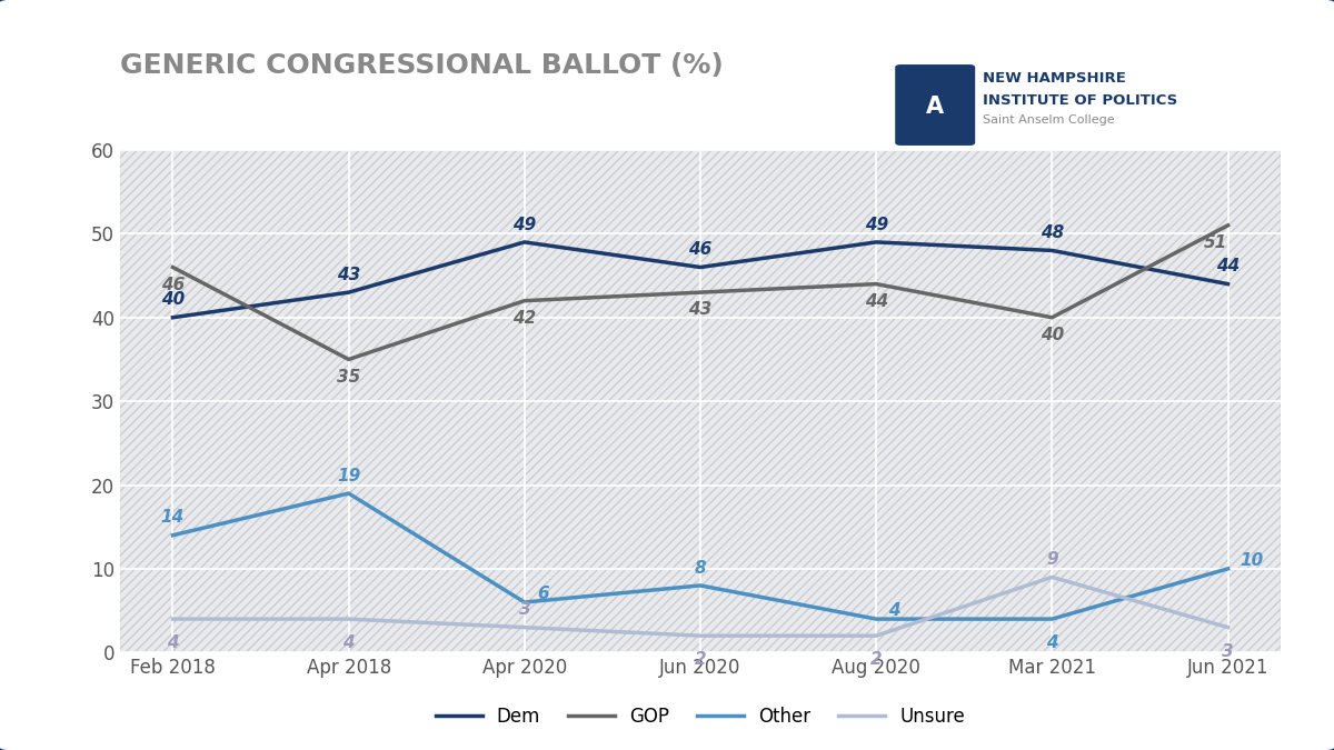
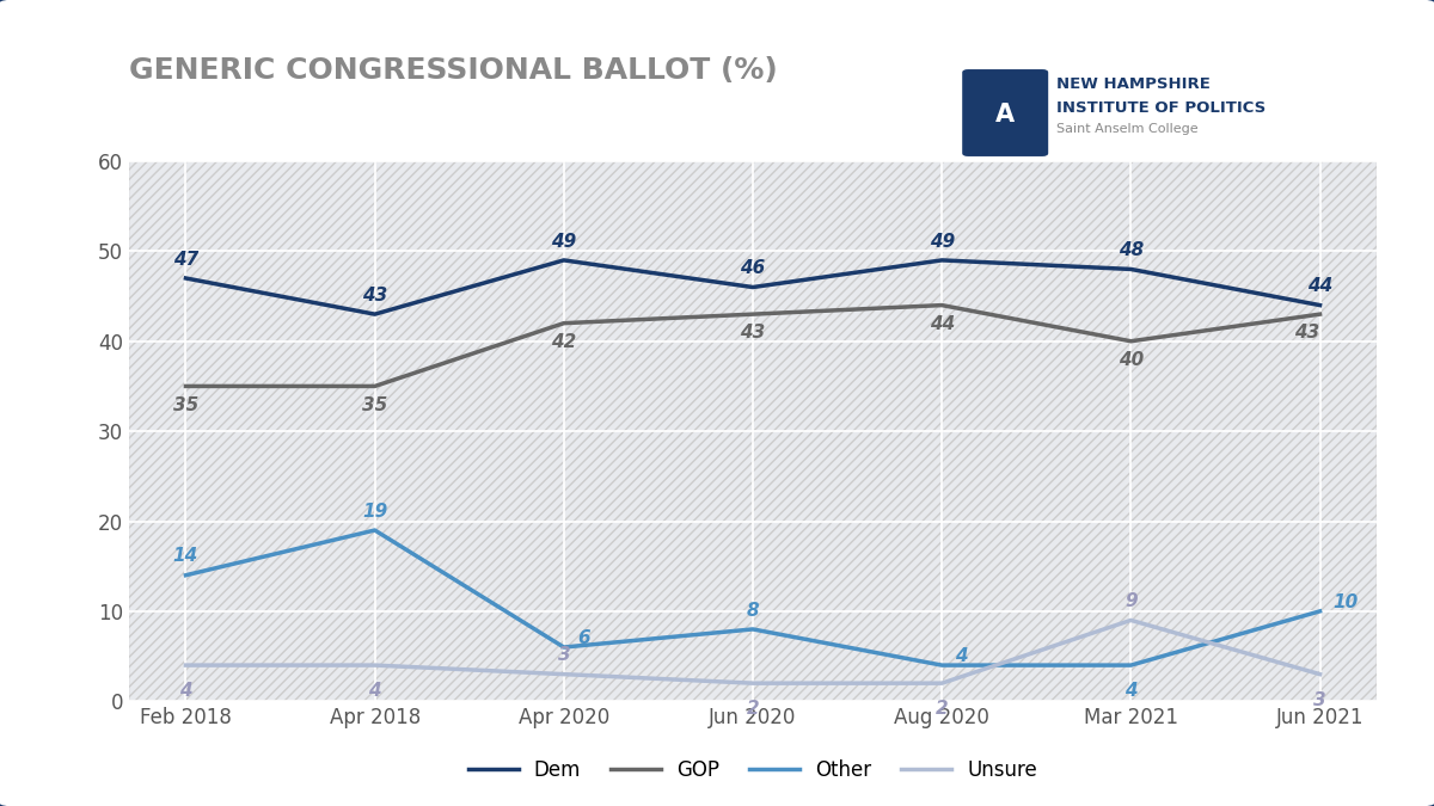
Dem/Feb 2018: 40 -> 47
GOP/Feb 2018: 46 -> 35
GOP/Jun 2021: 51 -> 43
